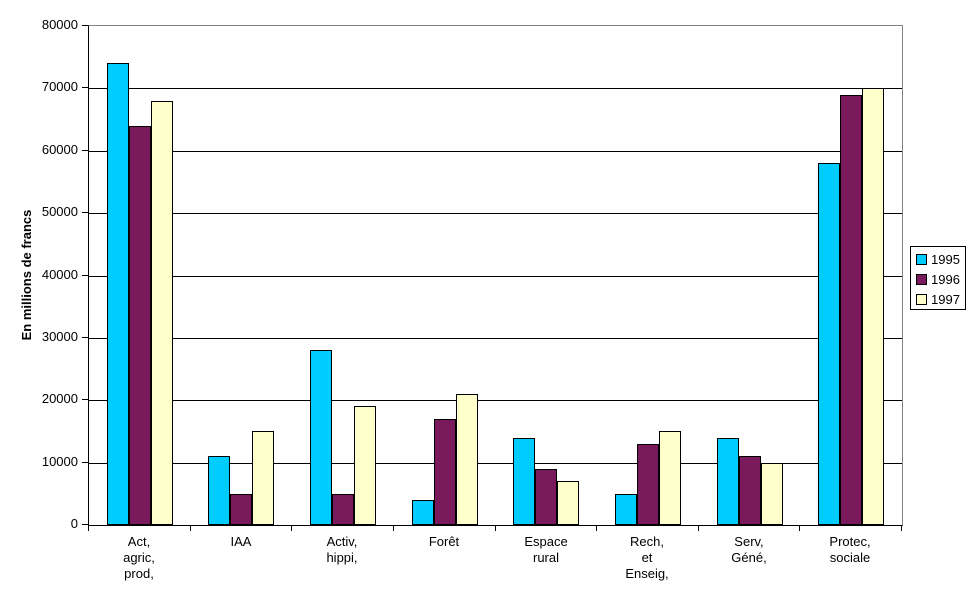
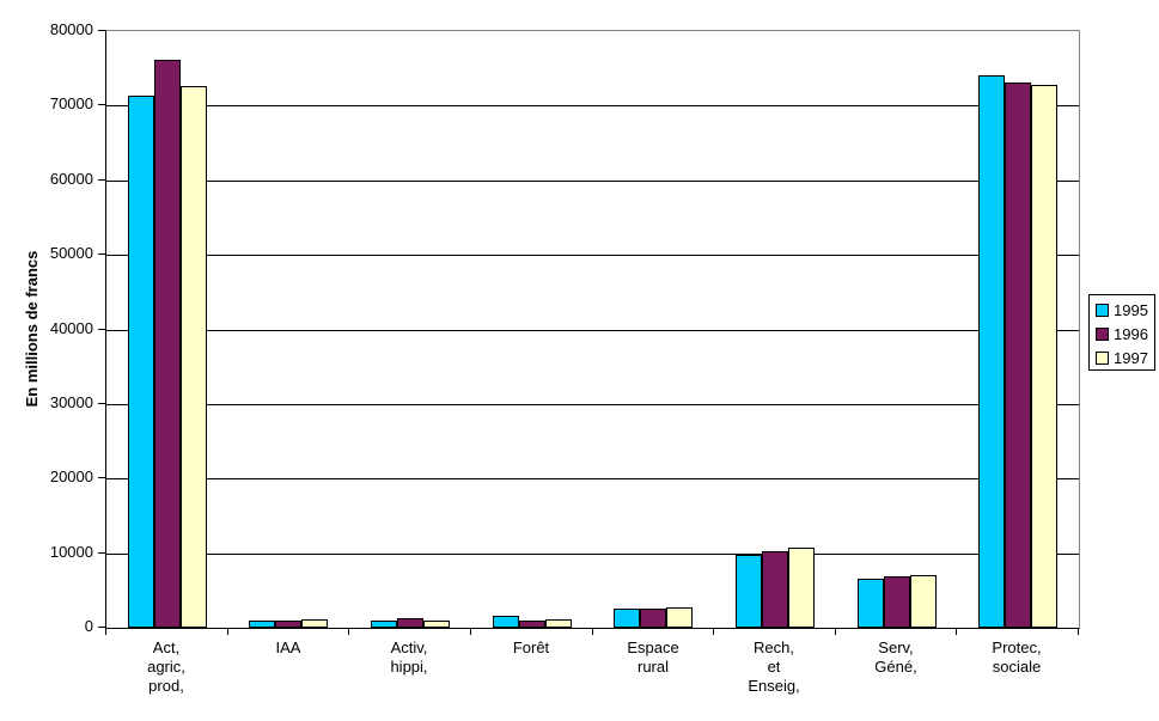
1995/Act, agric, prod,: 74000 -> 71000
1996/Act, agric, prod,: 64000 -> 76000
1997/Act, agric, prod,: 68000 -> 73000
1995/IAA: 11000 -> 1000
1996/IAA: 5000 -> 1000
1997/IAA: 15000 -> 1000
1995/Activ, hippi,: 28000 -> 1000
1996/Activ, hippi,: 5000 -> 1000
1997/Activ, hippi,: 19000 -> 1000
1995/Forêt: 4000 -> 2000
1996/Forêt: 17000 -> 1000
1997/Forêt: 21000 -> 1000
1995/Espace rural: 14000 -> 3000
1996/Espace rural: 9000 -> 2000
1997/Espace rural: 7000 -> 3000
1995/Rech, et Enseig,: 5000 -> 10000
1996/Rech, et Enseig,: 13000 -> 10000
1997/Rech, et Enseig,: 15000 -> 11000
1995/Serv, Géné,: 14000 -> 7000
1996/Serv, Géné,: 11000 -> 7000
1997/Serv, Géné,: 10000 -> 7000
1995/Protec, sociale: 58000 -> 74000
1996/Protec, sociale: 69000 -> 73000
1997/Protec, sociale: 70000 -> 73000
